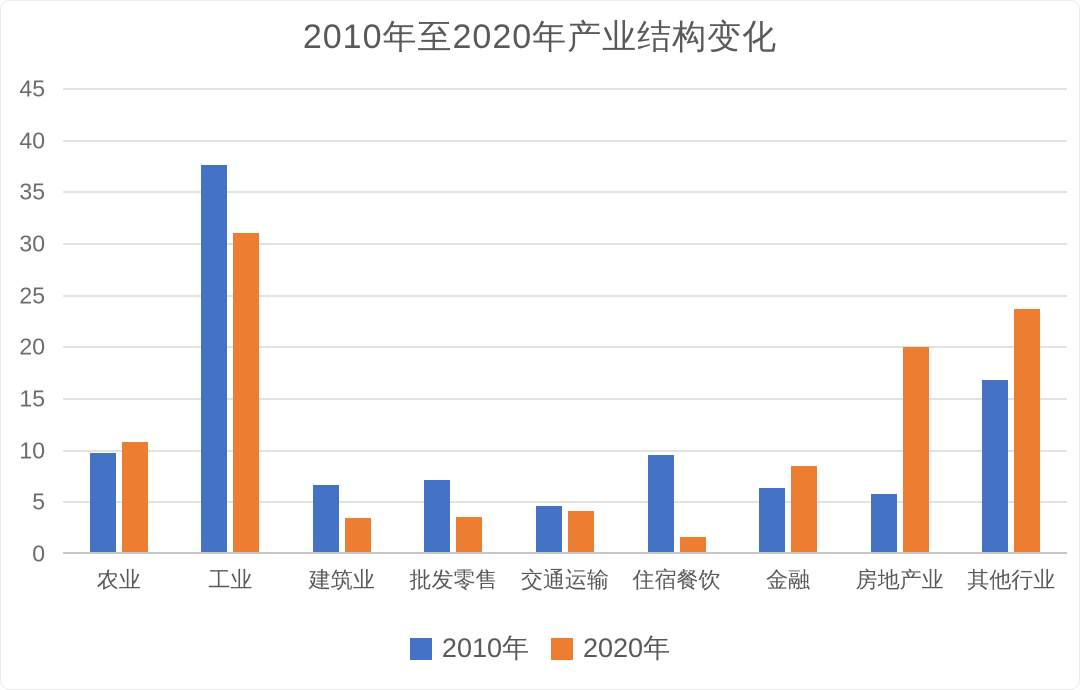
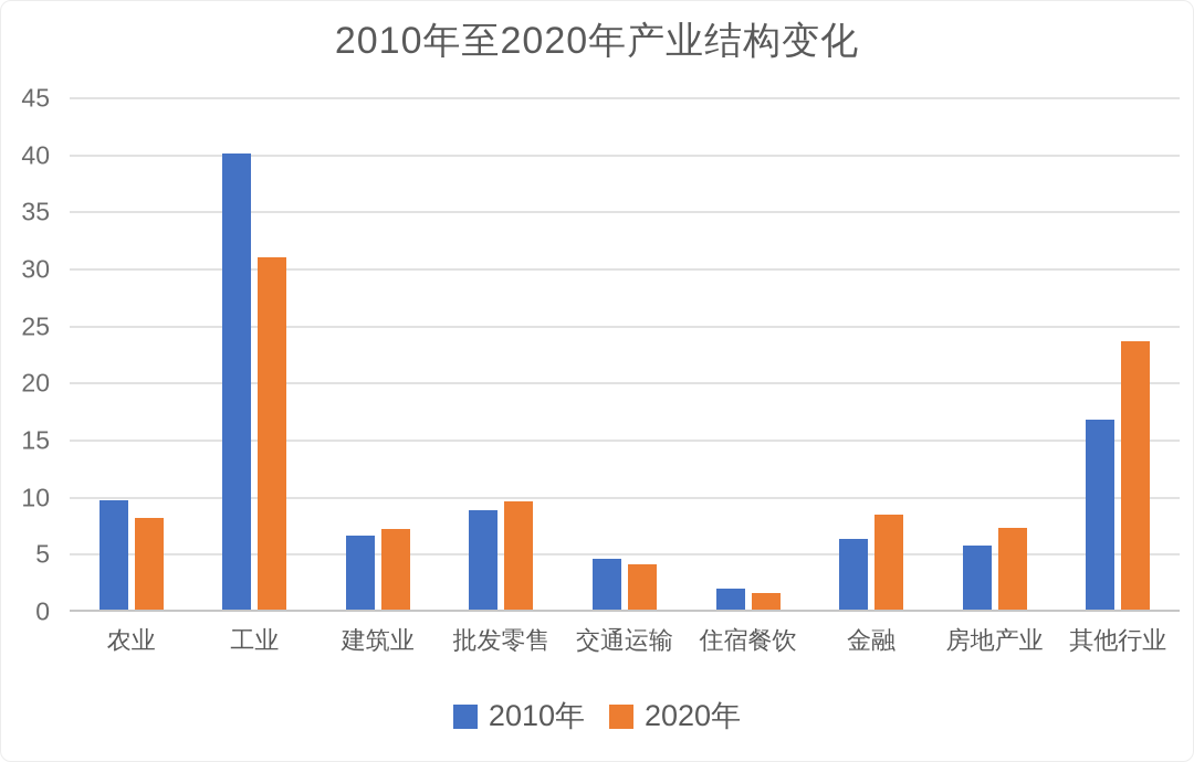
2020年/农业: 10.6 -> 8.0
2010年/工业: 37.5 -> 40.0
2020年/建筑业: 3.3 -> 7.1
2010年/批发零售: 7.0 -> 8.7
2020年/批发零售: 3.4 -> 9.5
2010年/住宿餐饮: 9.4 -> 1.8
2020年/房地产业: 19.8 -> 7.2
